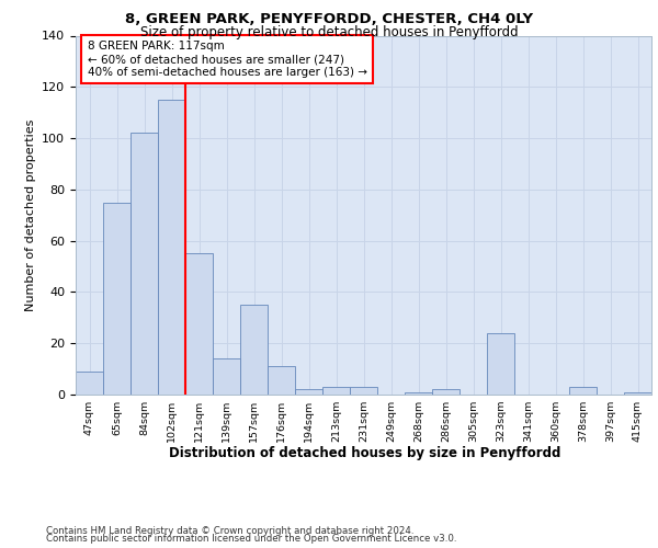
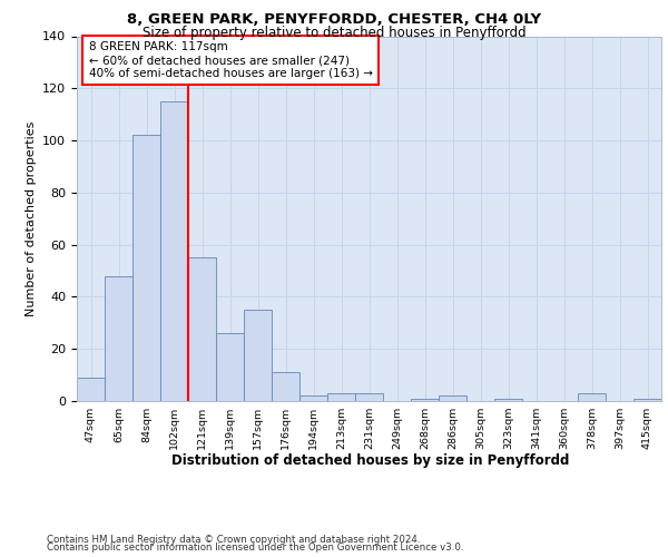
65sqm: 75 -> 48
139sqm: 14 -> 26
323sqm: 24 -> 1
